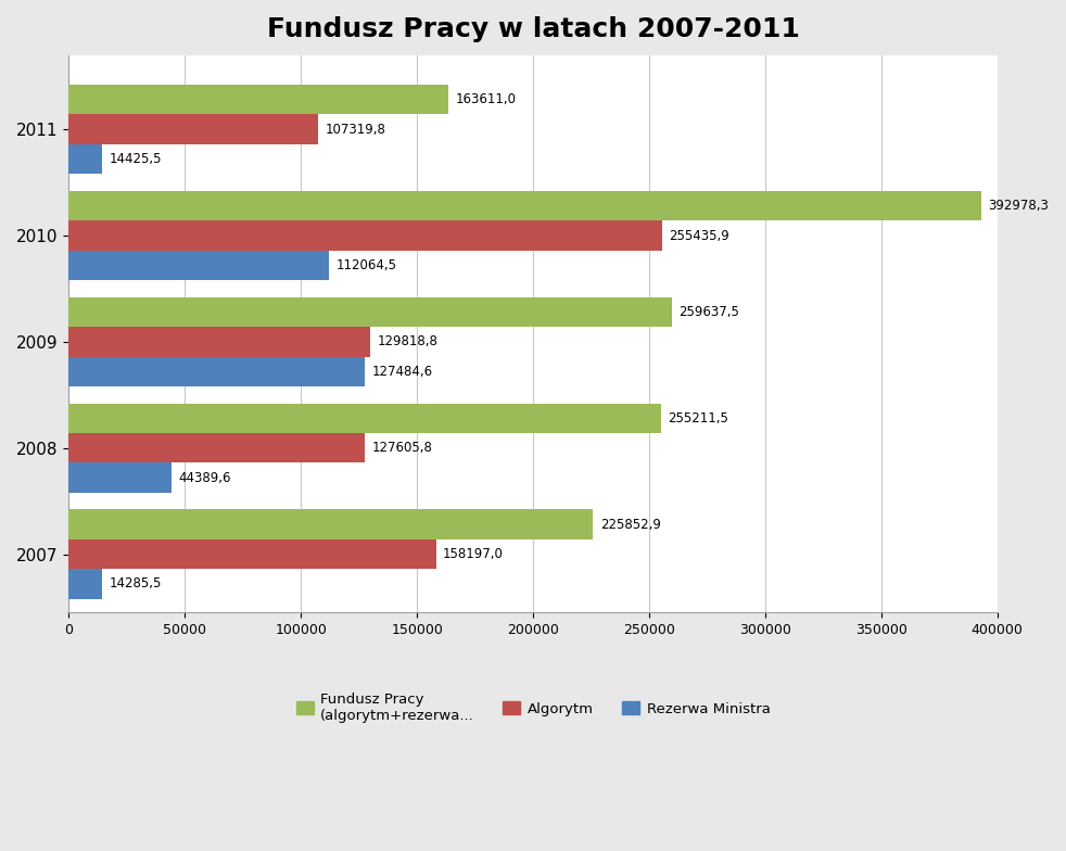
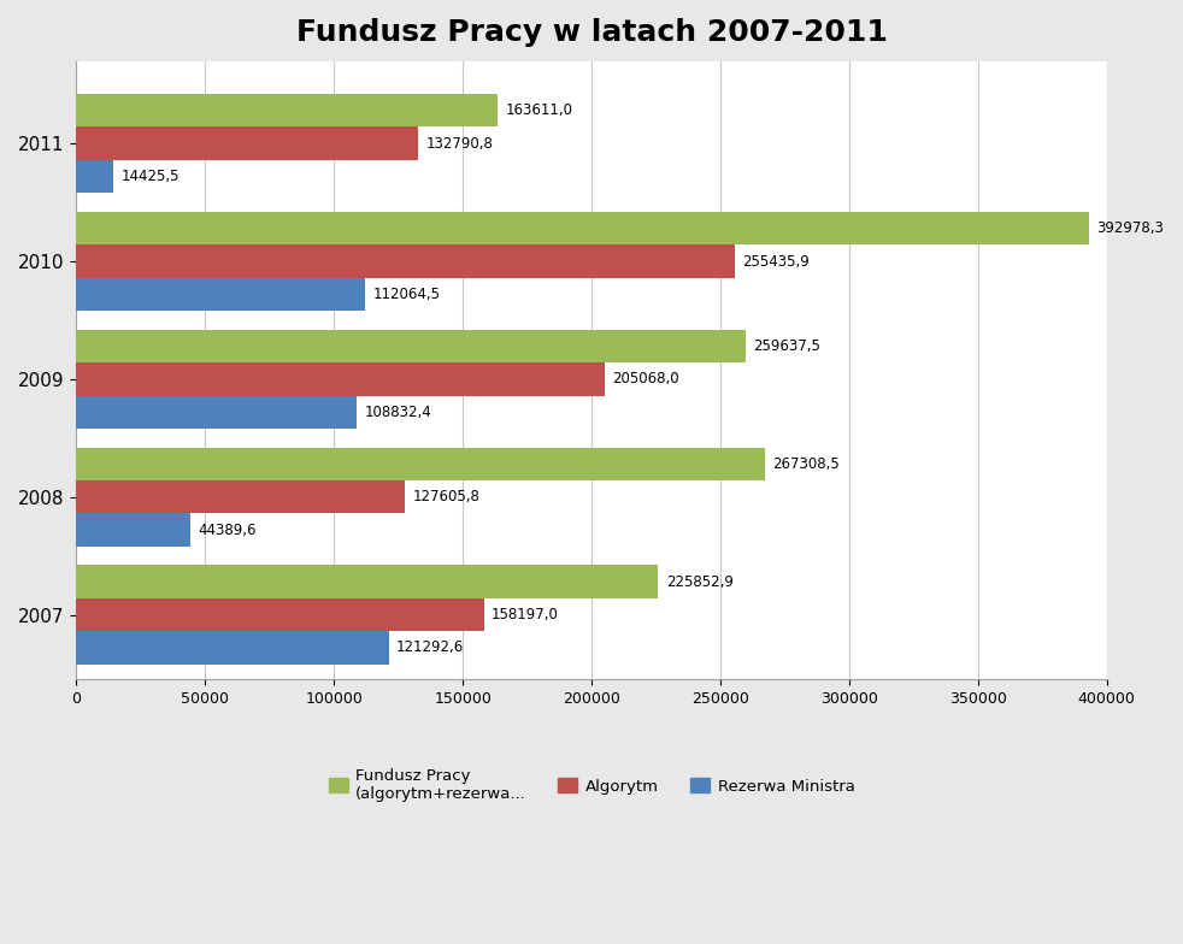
Algorytm/2011: 107319,8 -> 132790,8
Algorytm/2009: 129818,8 -> 205068,0
Rezerwa Ministra/2009: 127484,6 -> 108832,4
Fundusz Pracy (algorytm+rezerwa.../2008: 255211,5 -> 267308,5
Rezerwa Ministra/2007: 14285,5 -> 121292,6
